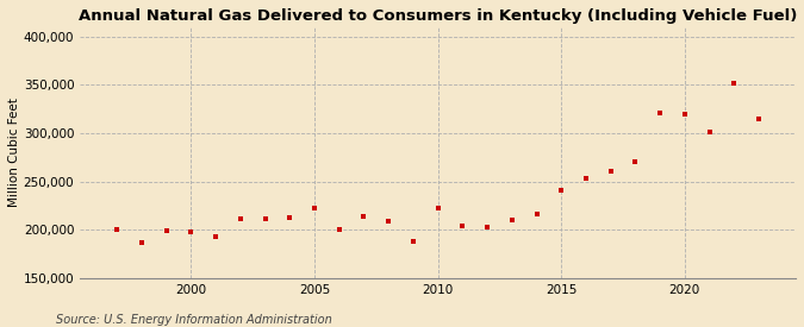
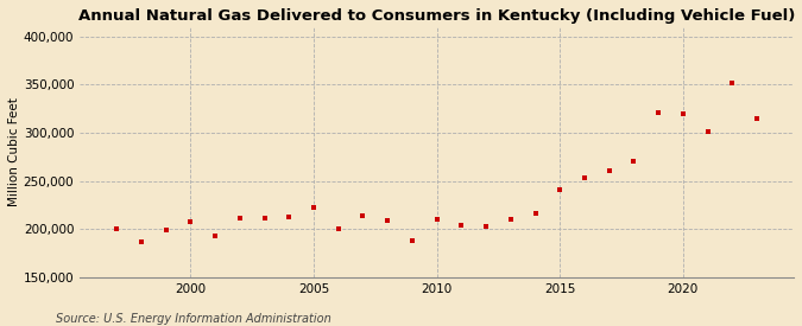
2000: 198,000 -> 208,000
2010: 222,000 -> 210,000
